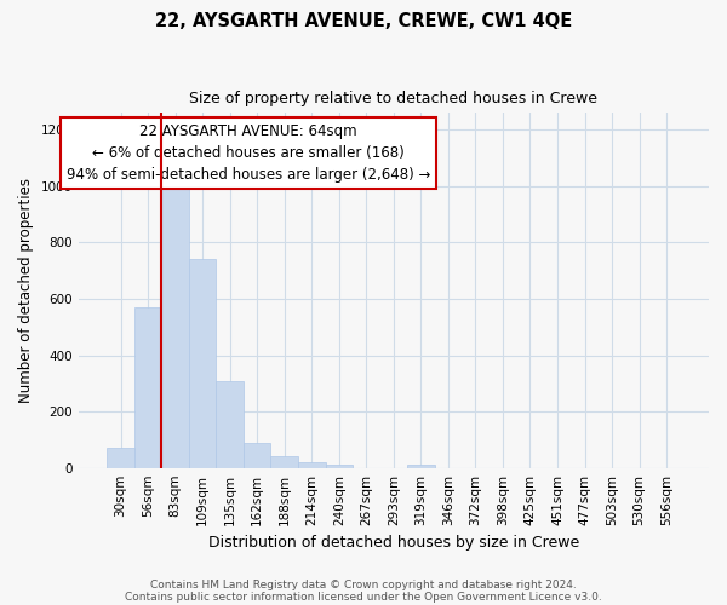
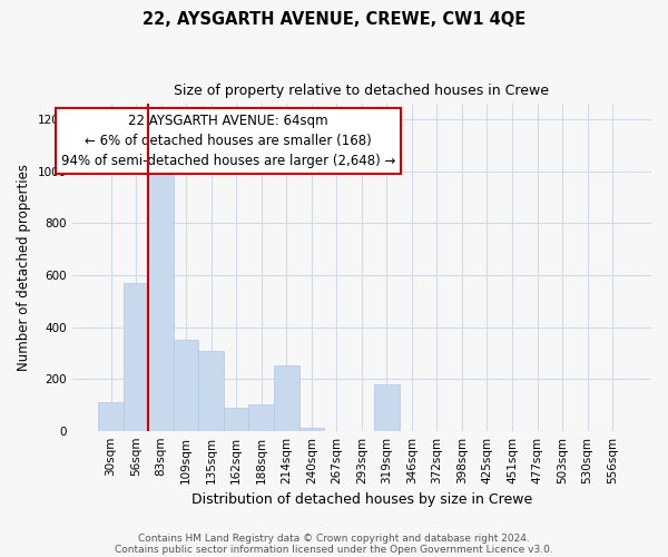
30sqm: 70 -> 110
109sqm: 740 -> 350
188sqm: 40 -> 100
214sqm: 20 -> 250
319sqm: 10 -> 180
